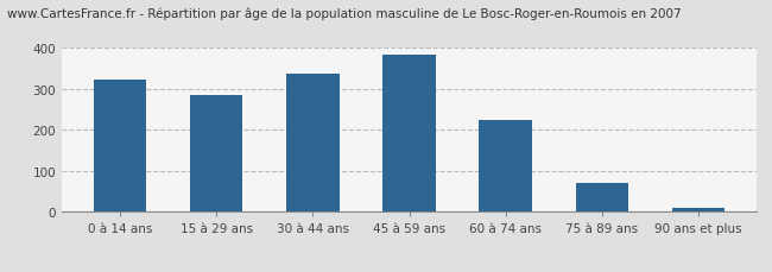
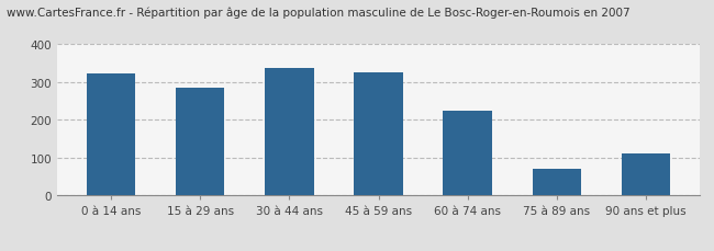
45 à 59 ans: 384 -> 325
90 ans et plus: 9 -> 110
